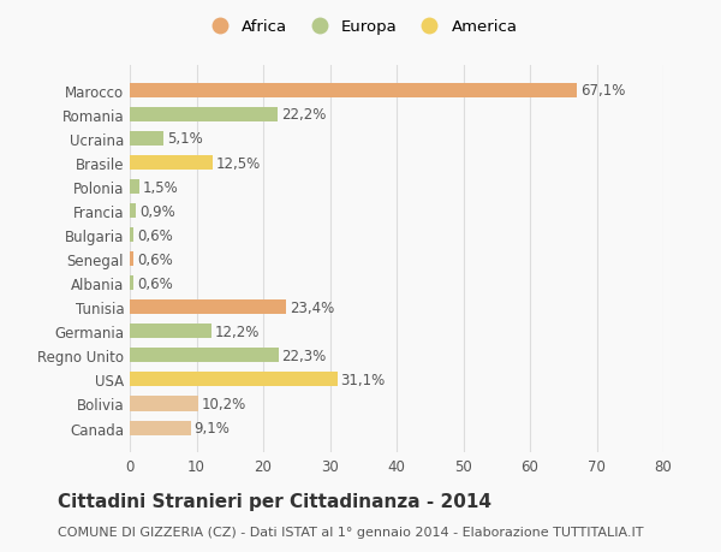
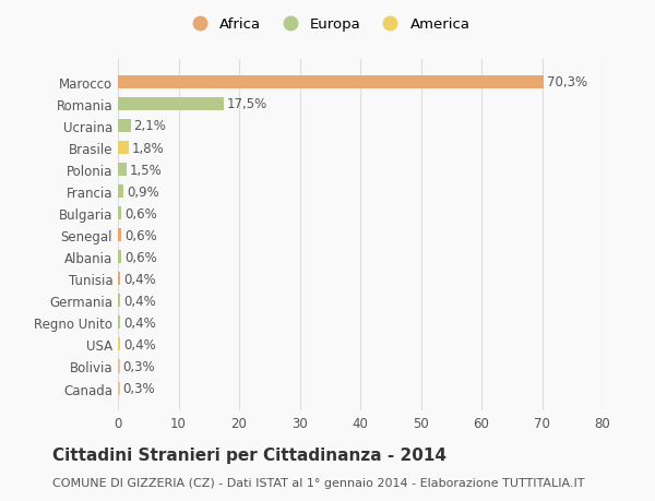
Marocco: 67,1% -> 70,3%
Romania: 22,2% -> 17,5%
Ucraina: 5,1% -> 2,1%
Brasile: 12,5% -> 1,8%
Tunisia: 23,4% -> 0,4%
Germania: 12,2% -> 0,4%
Regno Unito: 22,3% -> 0,4%
USA: 31,1% -> 0,4%
Bolivia: 10,2% -> 0,3%
Canada: 9,1% -> 0,3%
